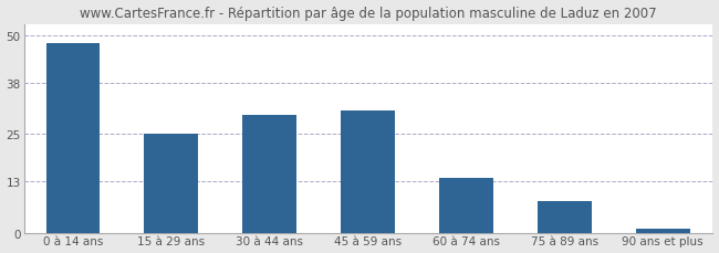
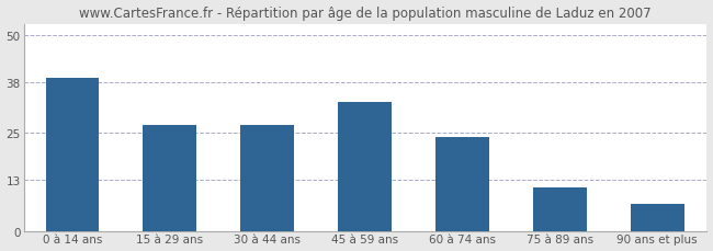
0 à 14 ans: 48 -> 39
15 à 29 ans: 25 -> 27
30 à 44 ans: 30 -> 27
45 à 59 ans: 31 -> 33
60 à 74 ans: 14 -> 24
75 à 89 ans: 8 -> 11
90 ans et plus: 1 -> 7
